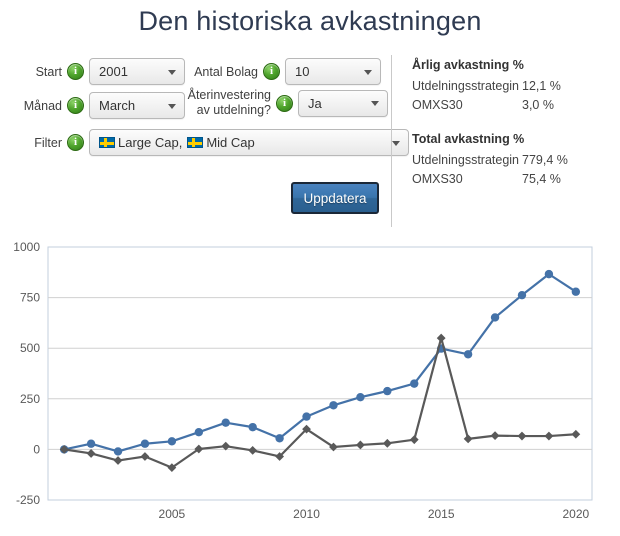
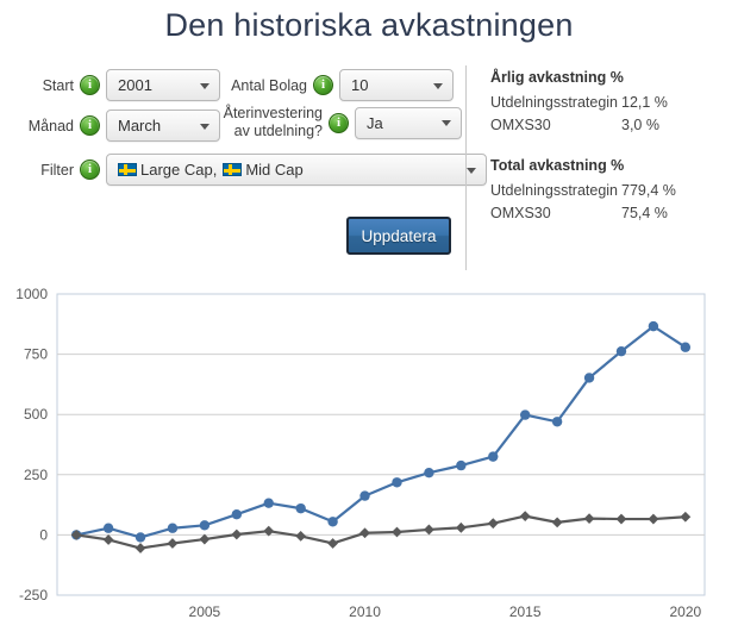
OMXS30/2005: -90 -> -20
OMXS30/2010: 100 -> 10
OMXS30/2015: 550 -> 80
